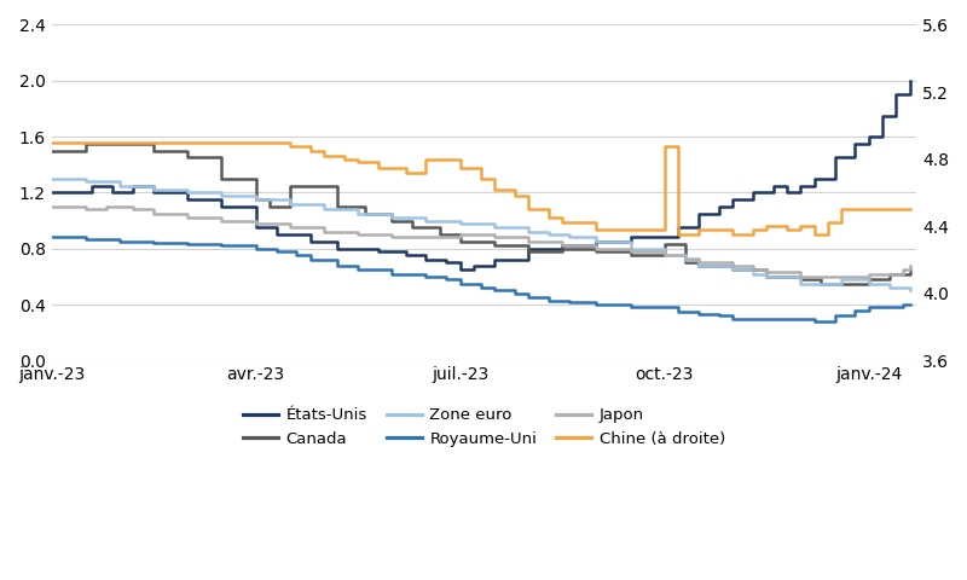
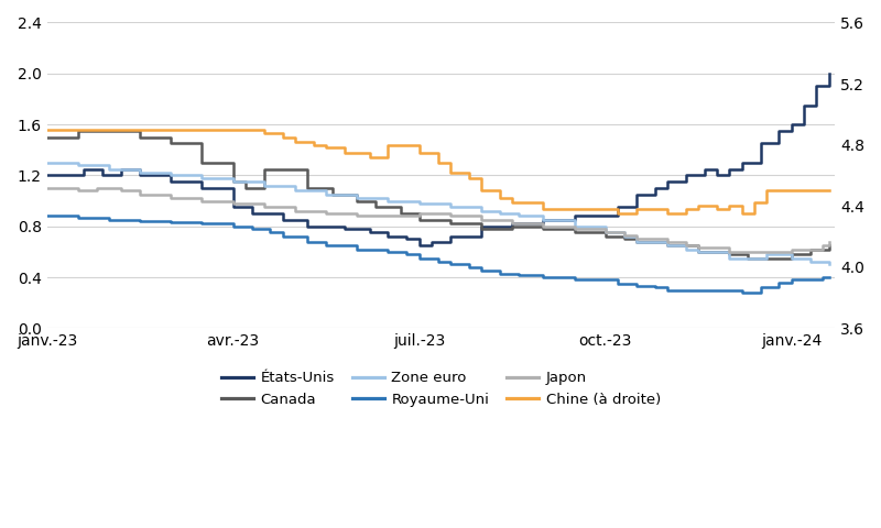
Canada/oct.-23: 0.83 -> 0.72
Chine (à droite)/oct.-23: 4.88 -> 4.38
